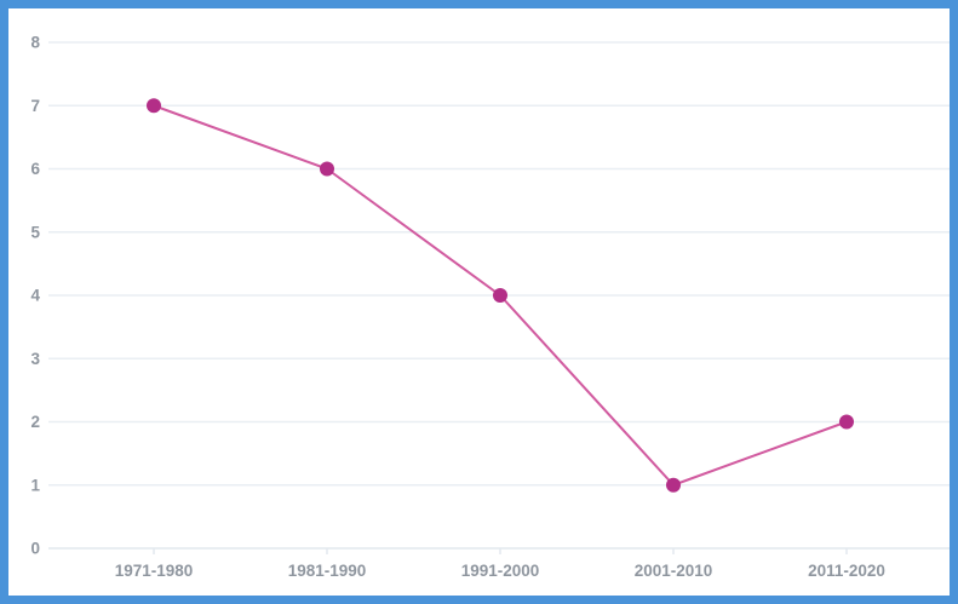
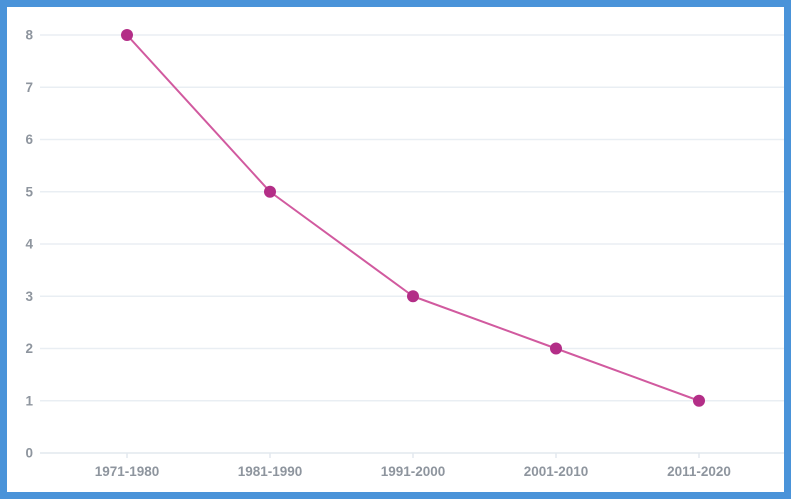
1971-1980: 7 -> 8
1981-1990: 6 -> 5
1991-2000: 4 -> 3
2001-2010: 1 -> 2
2011-2020: 2 -> 1
